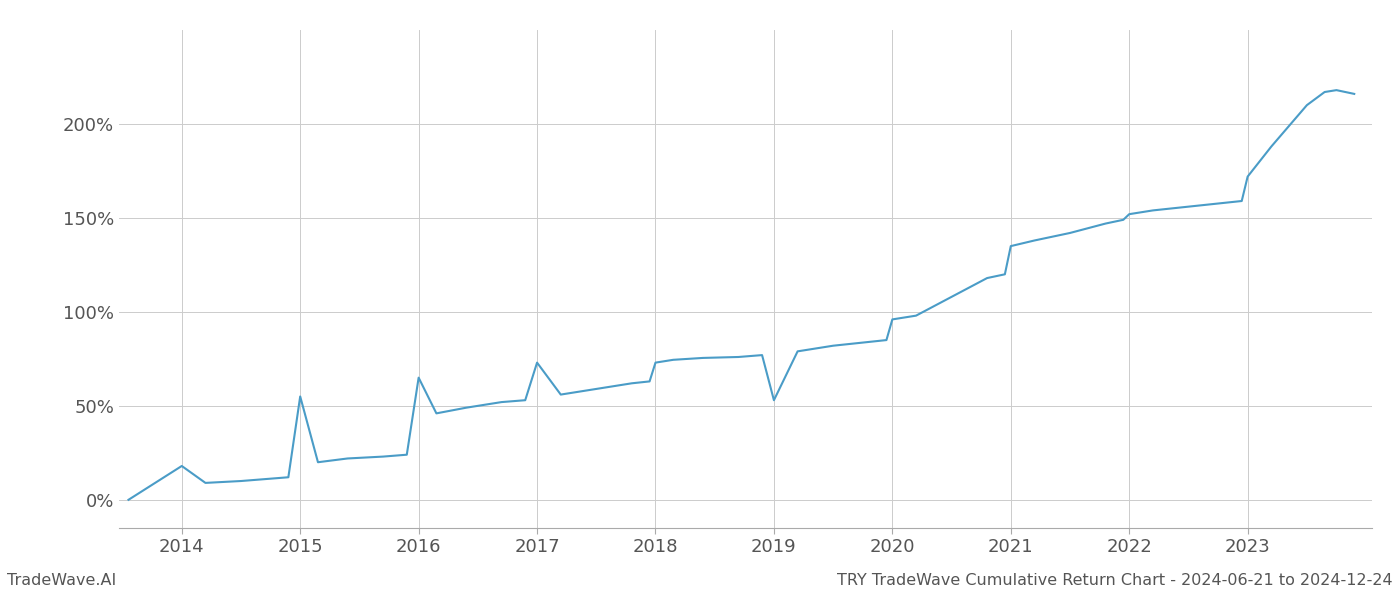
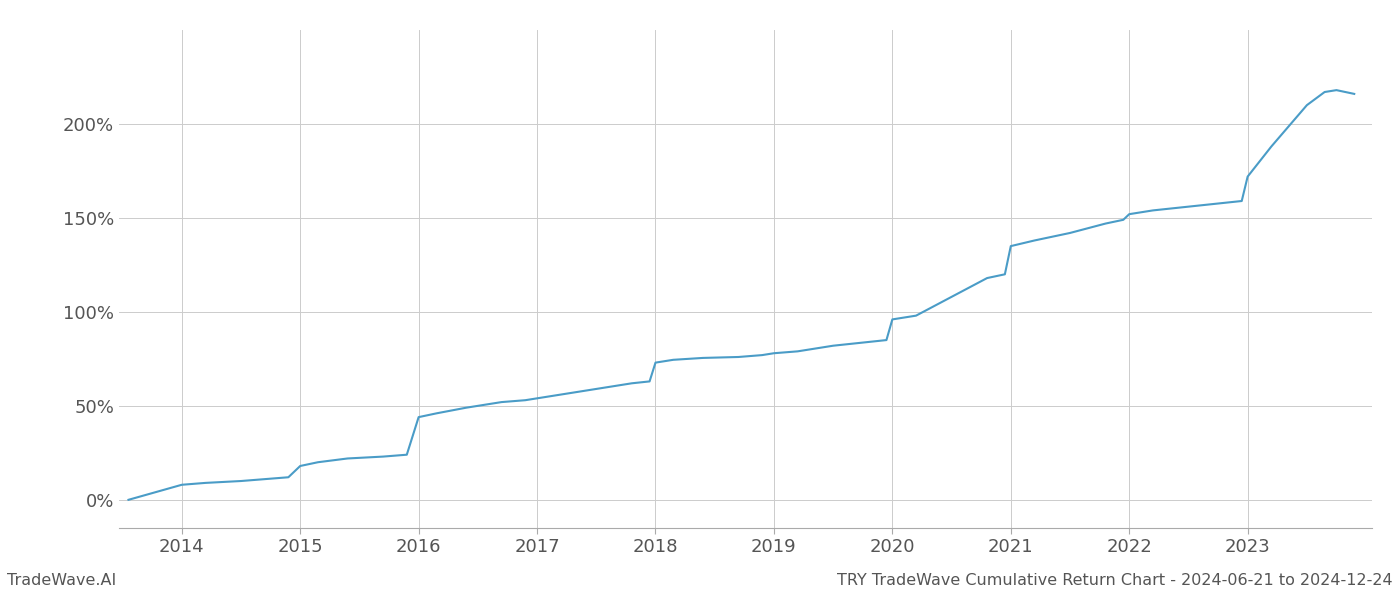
2014: 18% -> 8%
2015: 55% -> 18%
2016: 65% -> 44%
2017: 73% -> 54%
2019: 53% -> 78%
